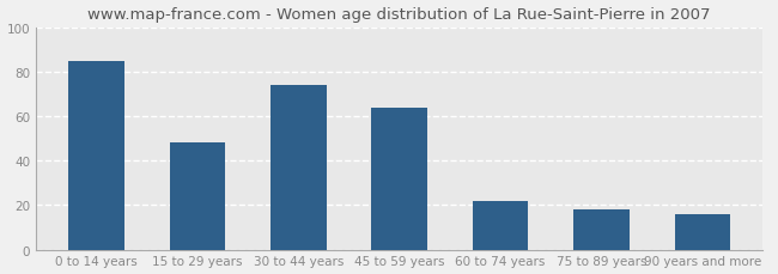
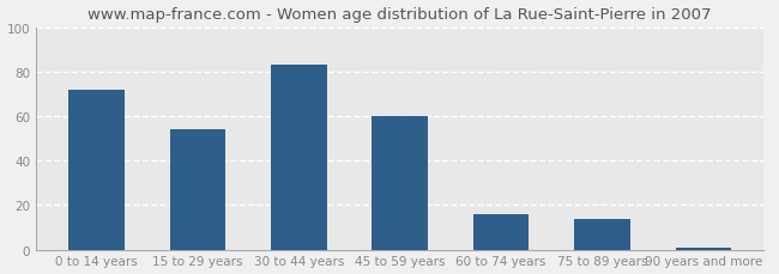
0 to 14 years: 85 -> 72
15 to 29 years: 48 -> 54
30 to 44 years: 74 -> 83
45 to 59 years: 64 -> 60
60 to 74 years: 22 -> 16
75 to 89 years: 18 -> 14
90 years and more: 16 -> 1
